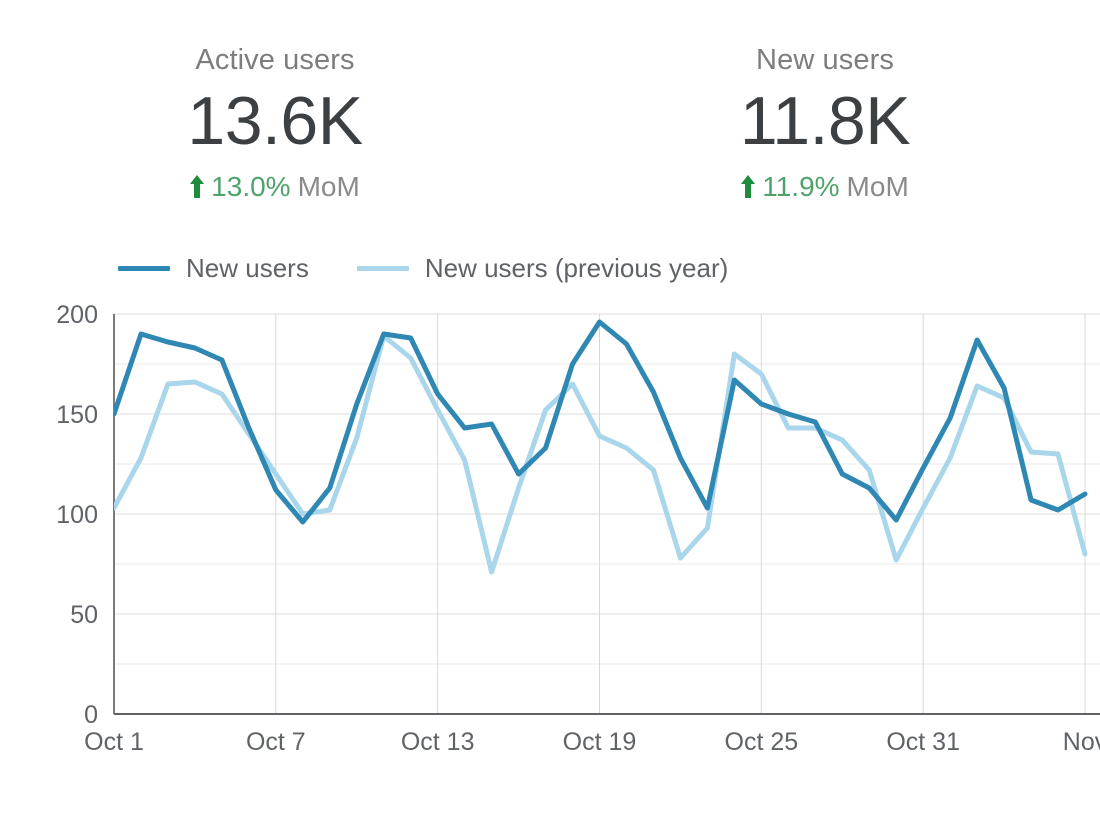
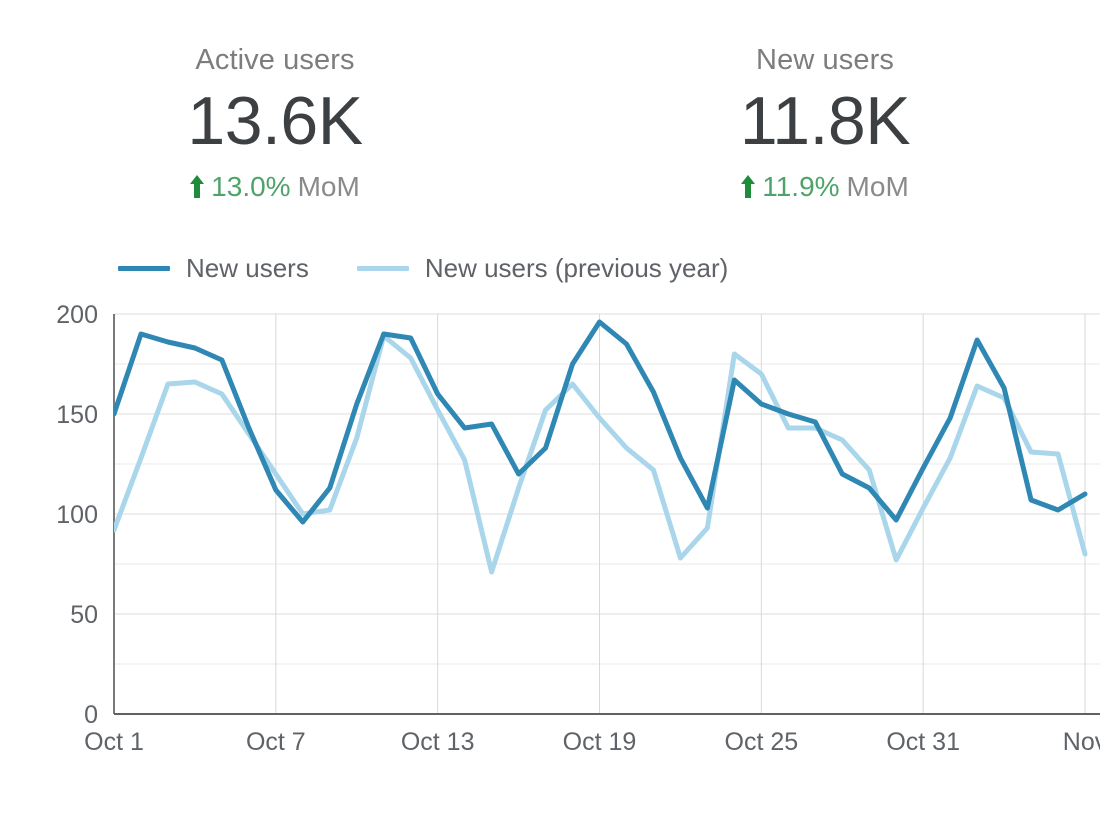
New users (previous year)/Oct 1: 103 -> 92
New users (previous year)/Oct 19: 139 -> 148
